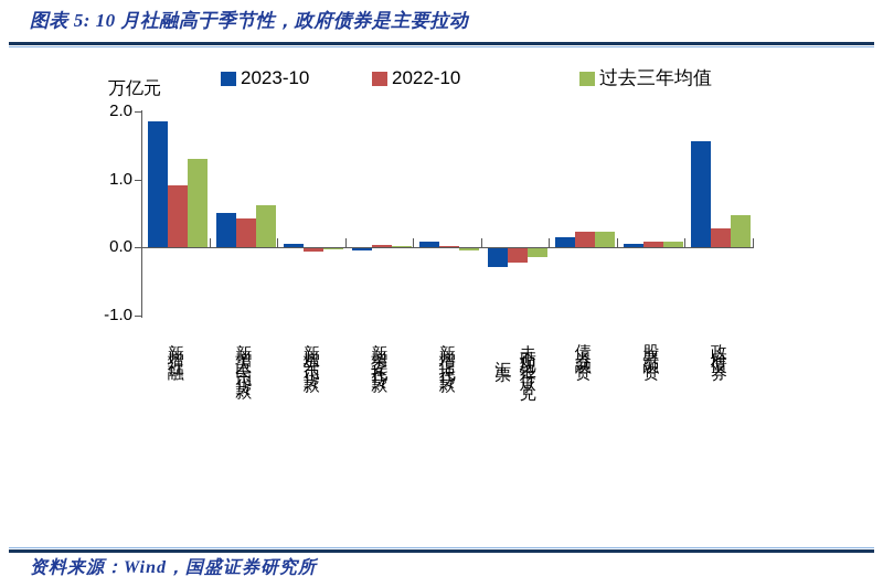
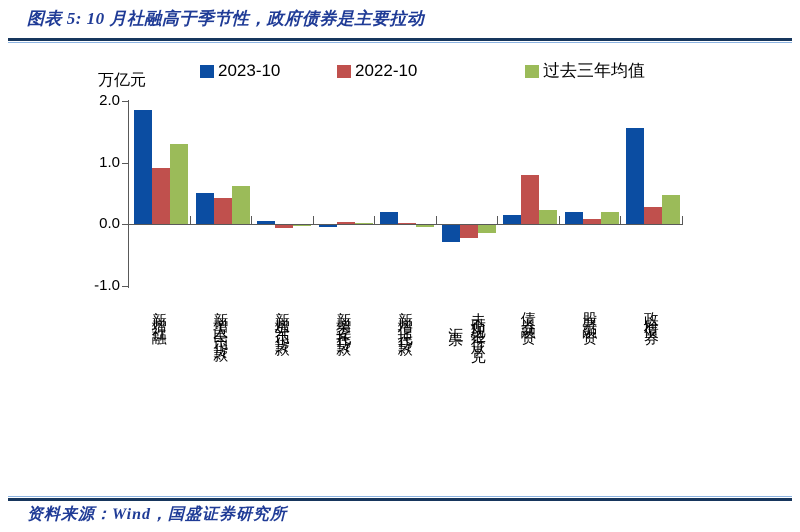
2023-10/新增信托贷款: 0.1 -> 0.2
2022-10/债券融资: 0.2 -> 0.8
2023-10/股票融资: 0.1 -> 0.2
过去三年均值/股票融资: 0.1 -> 0.2
